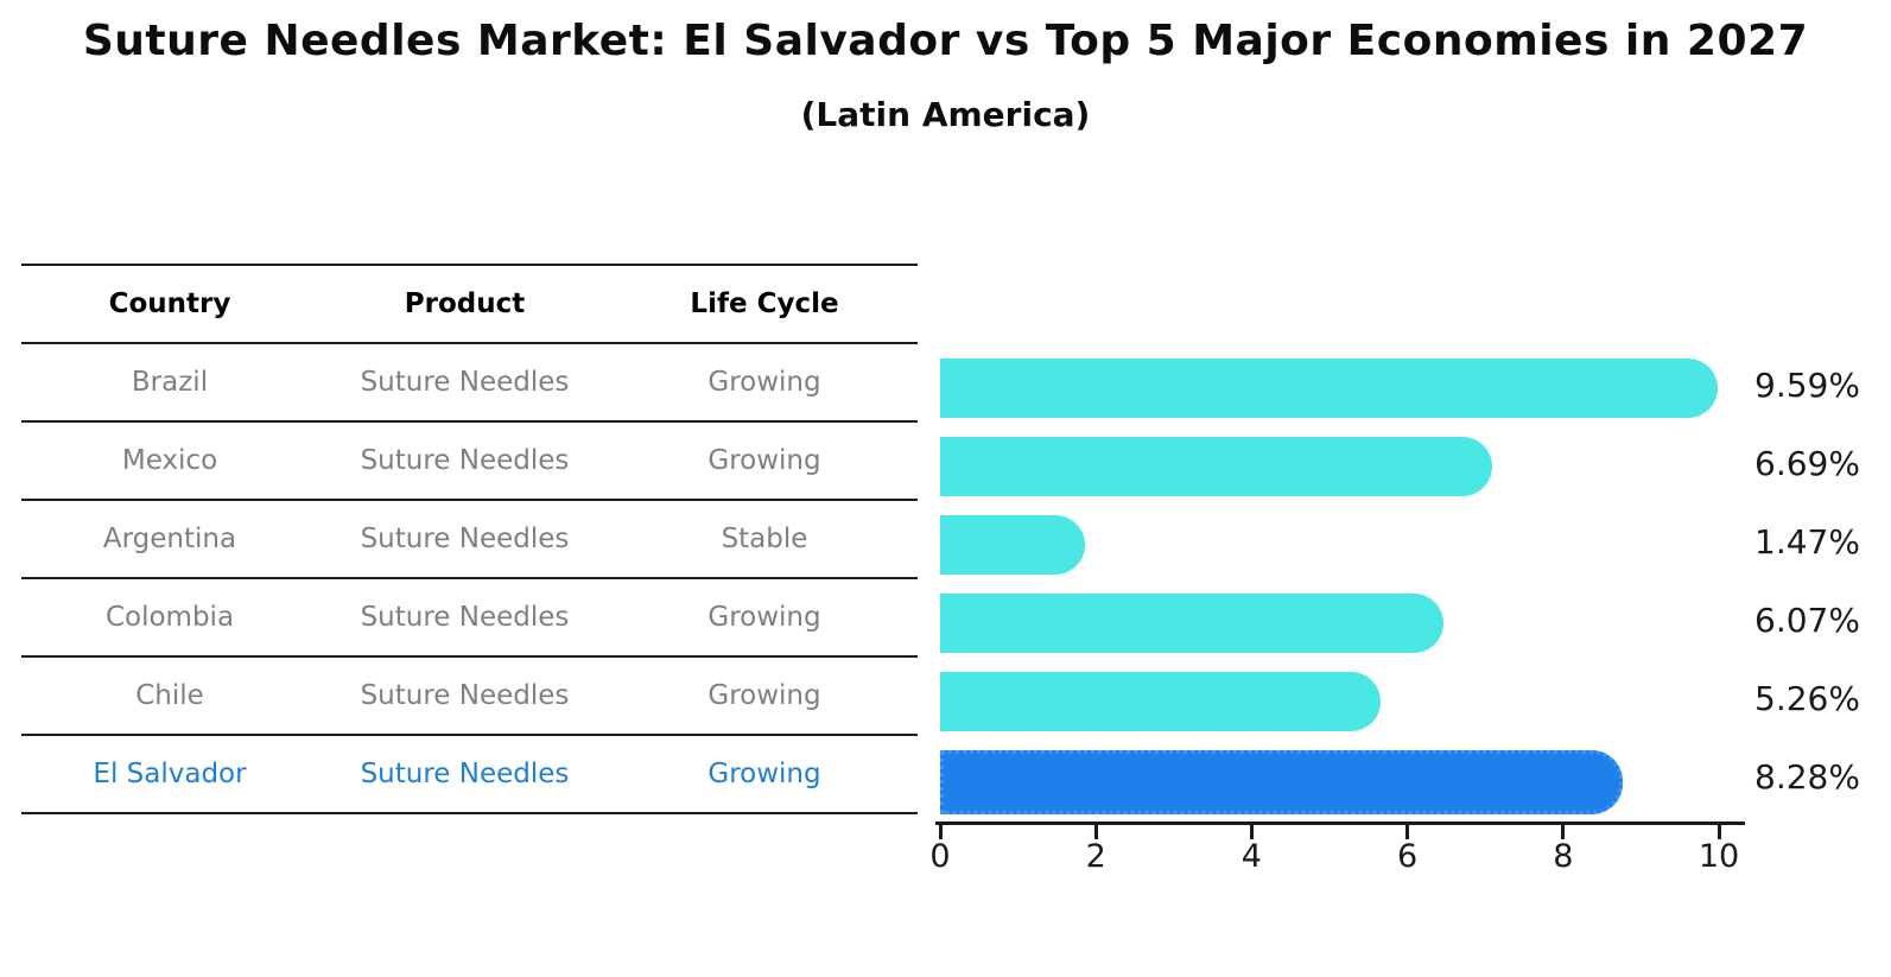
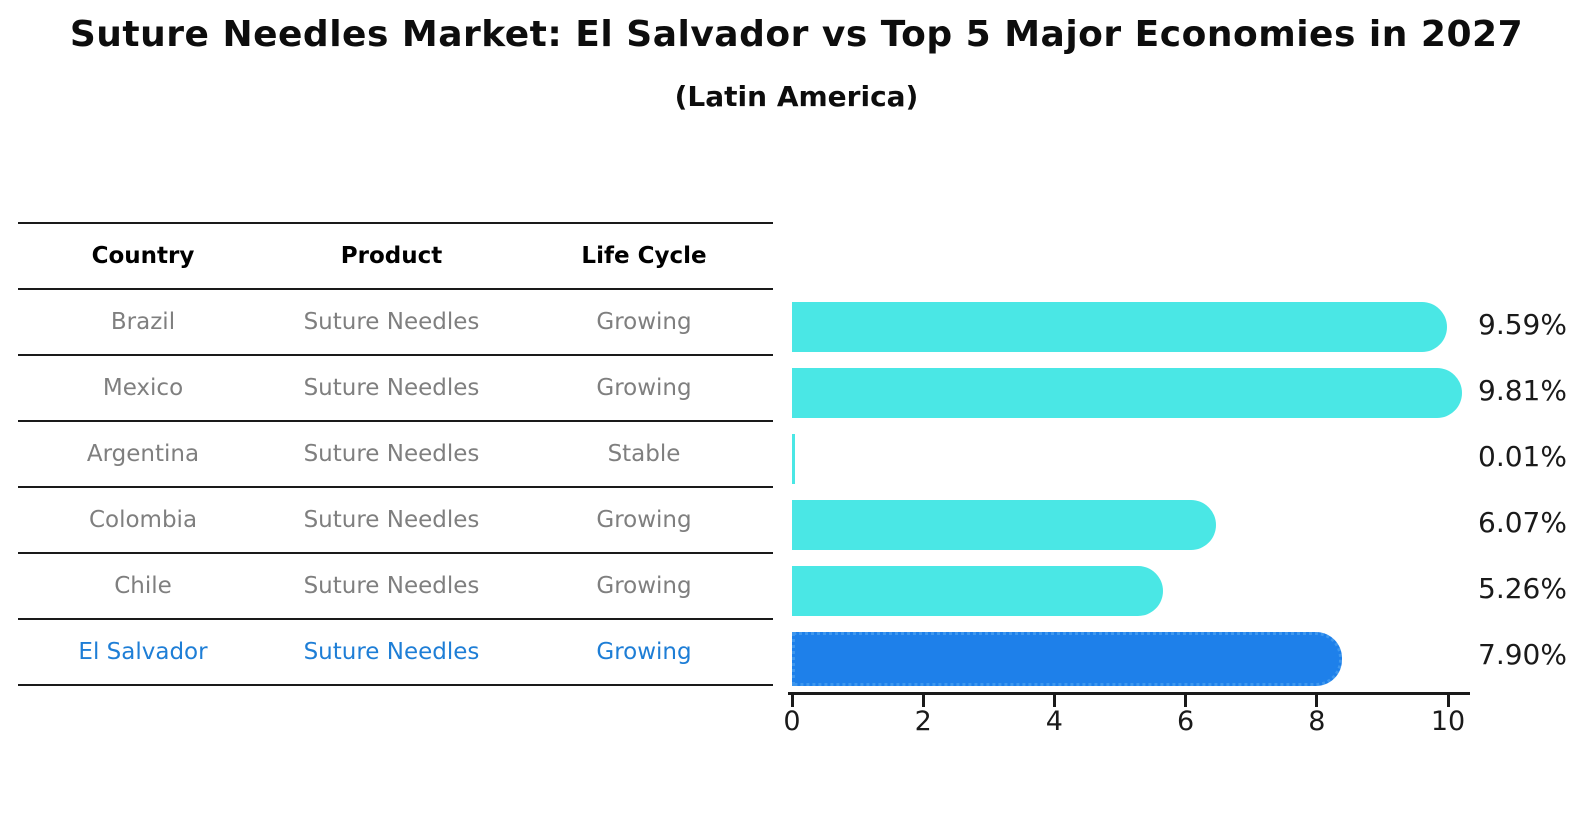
Mexico: 6.69% -> 9.81%
Argentina: 1.47% -> 0.01%
El Salvador: 8.28% -> 7.90%
